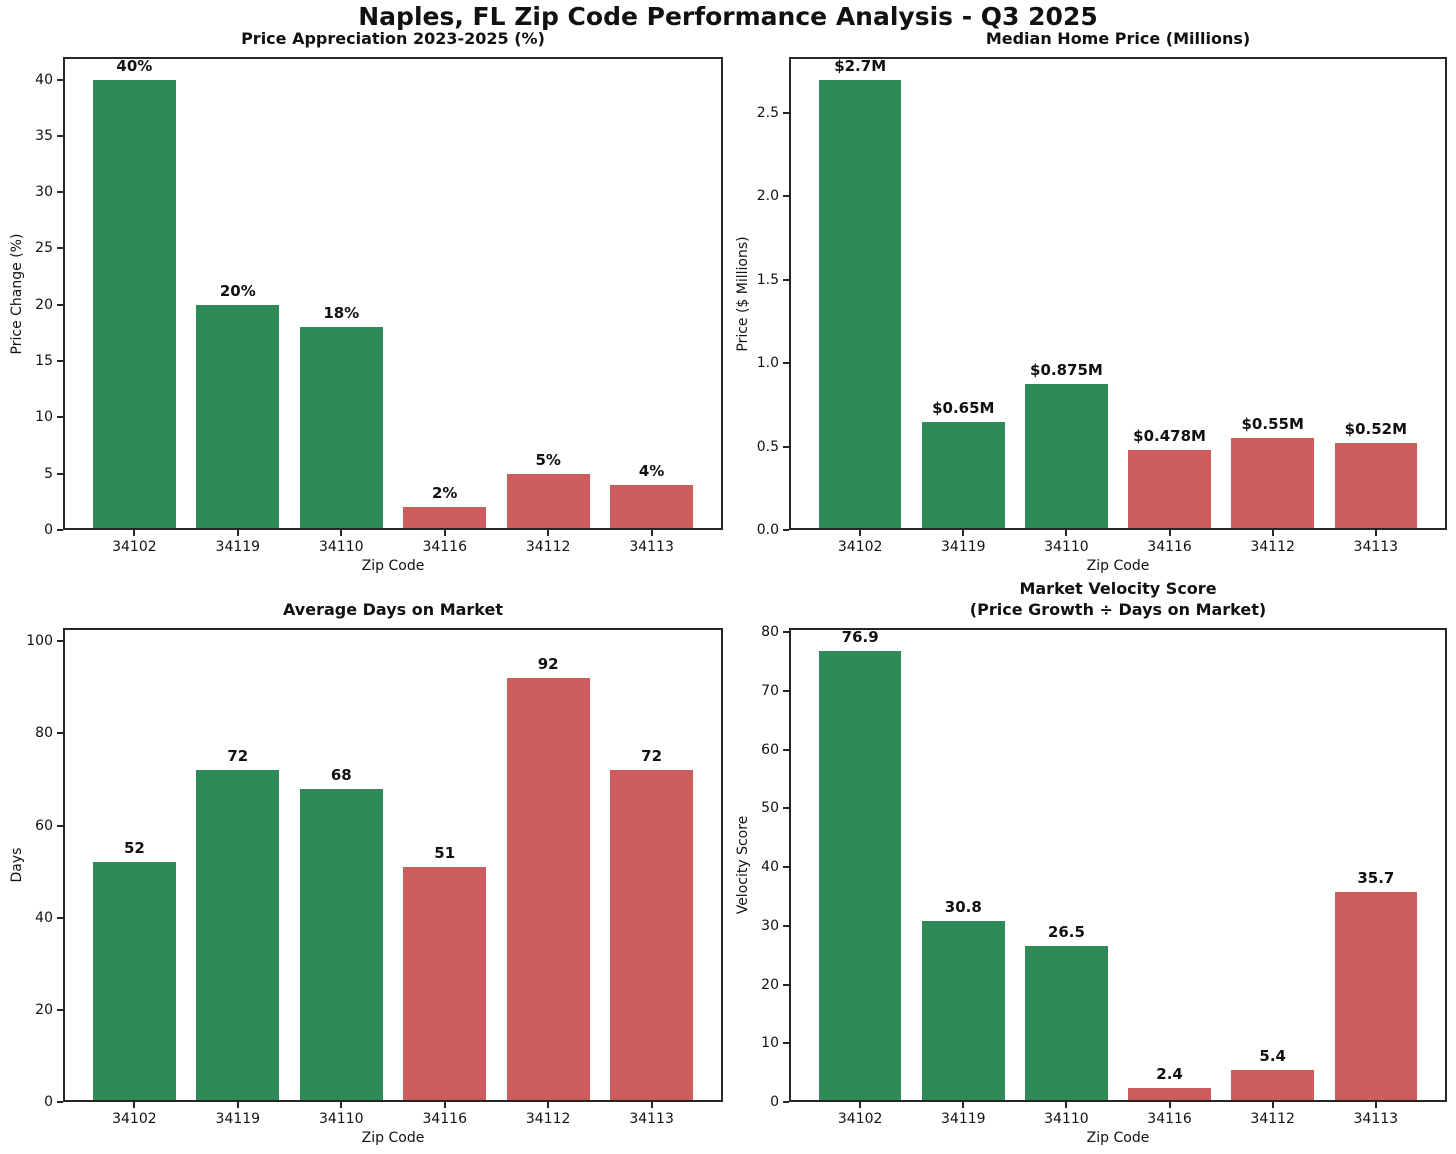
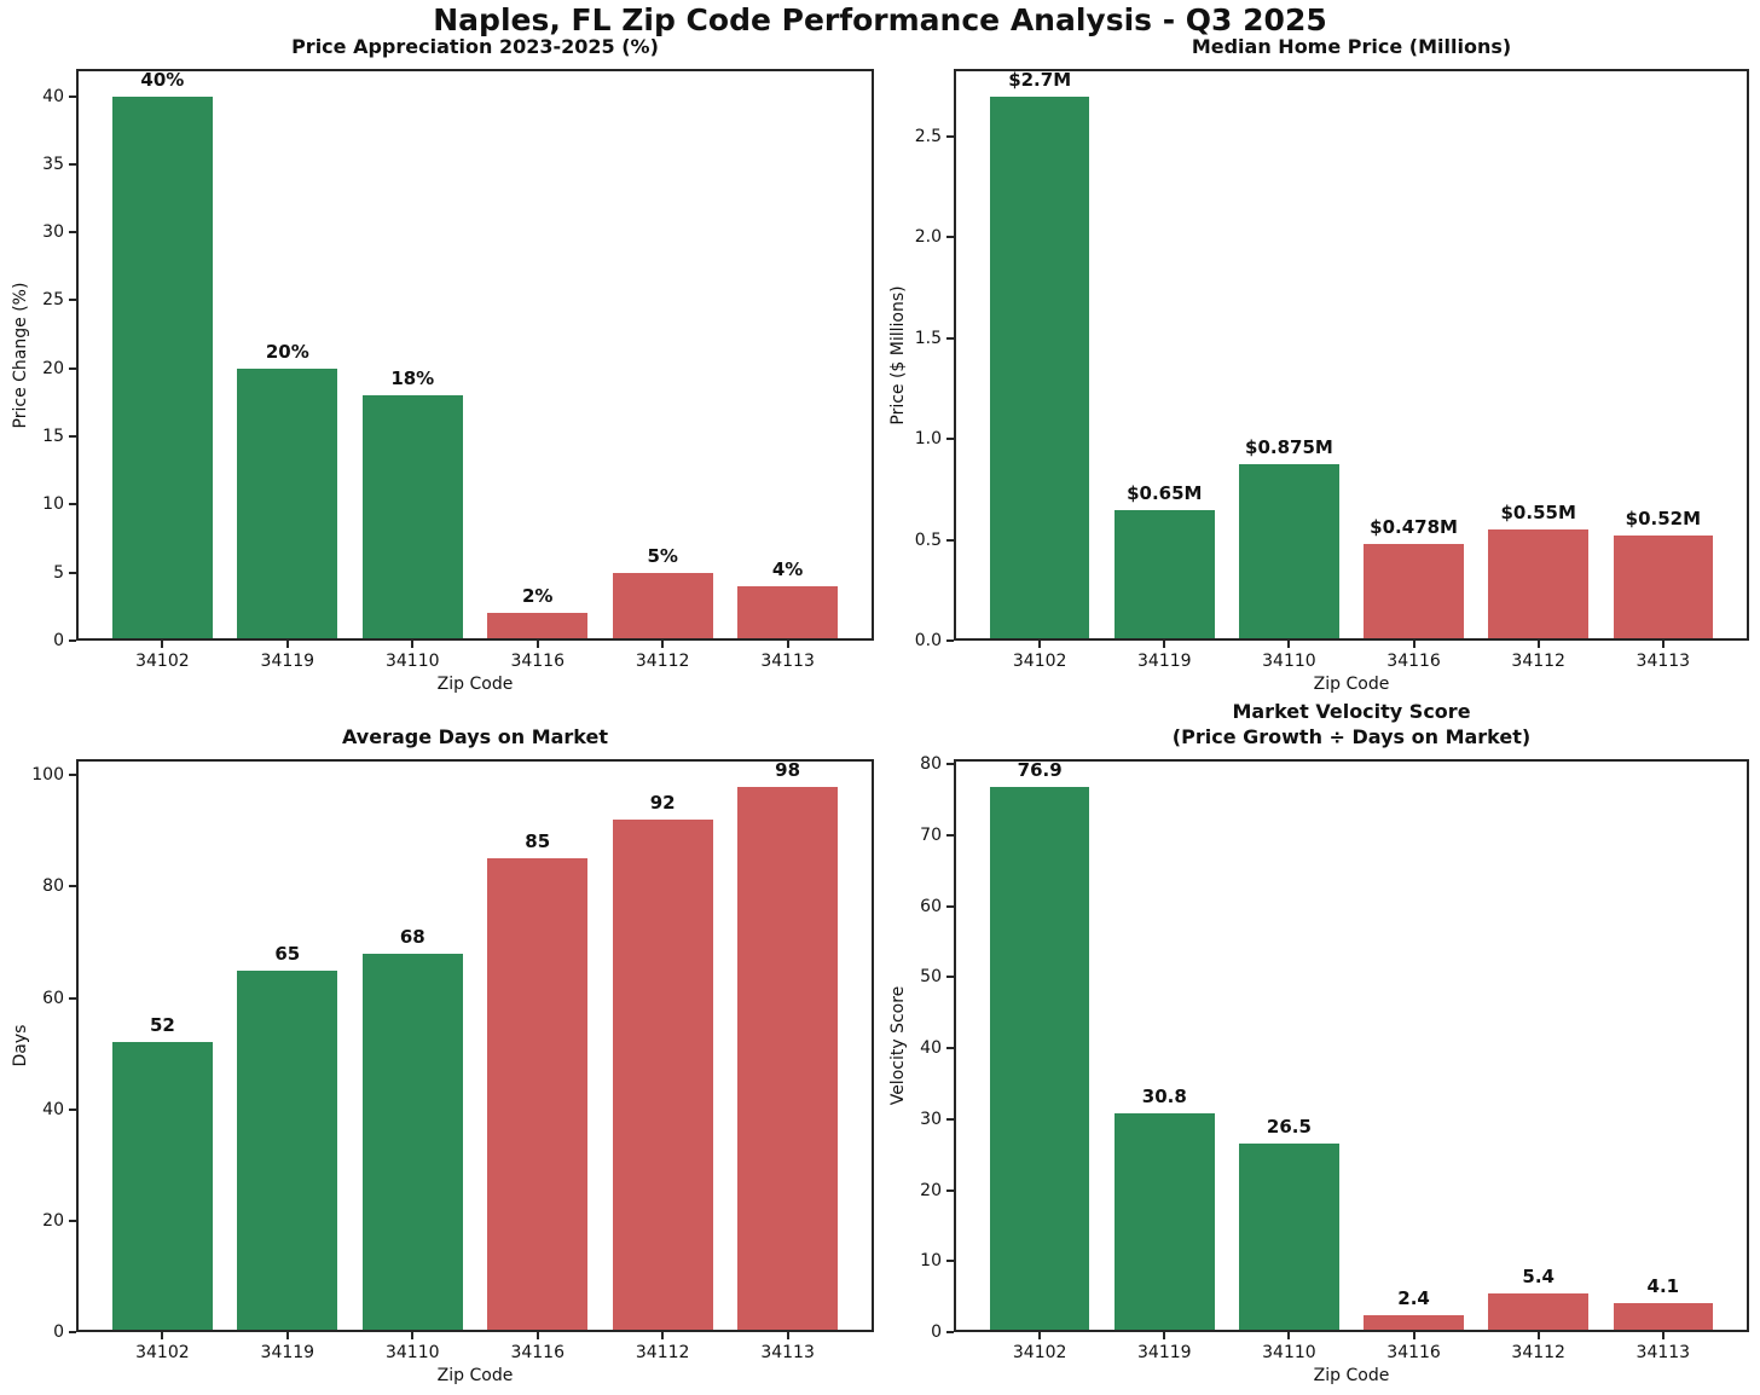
Average Days on Market/34119: 72 -> 65
Average Days on Market/34116: 51 -> 85
Average Days on Market/34113: 72 -> 98
Market Velocity Score (Price Growth ÷ Days on Market)/34113: 35.7 -> 4.1
